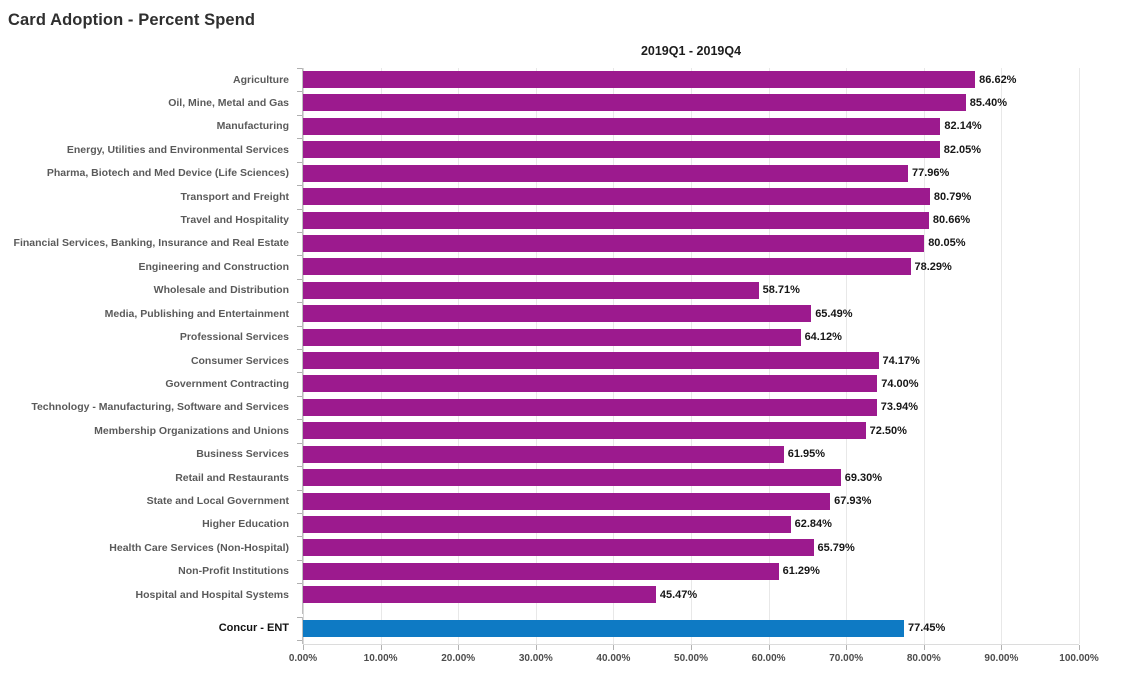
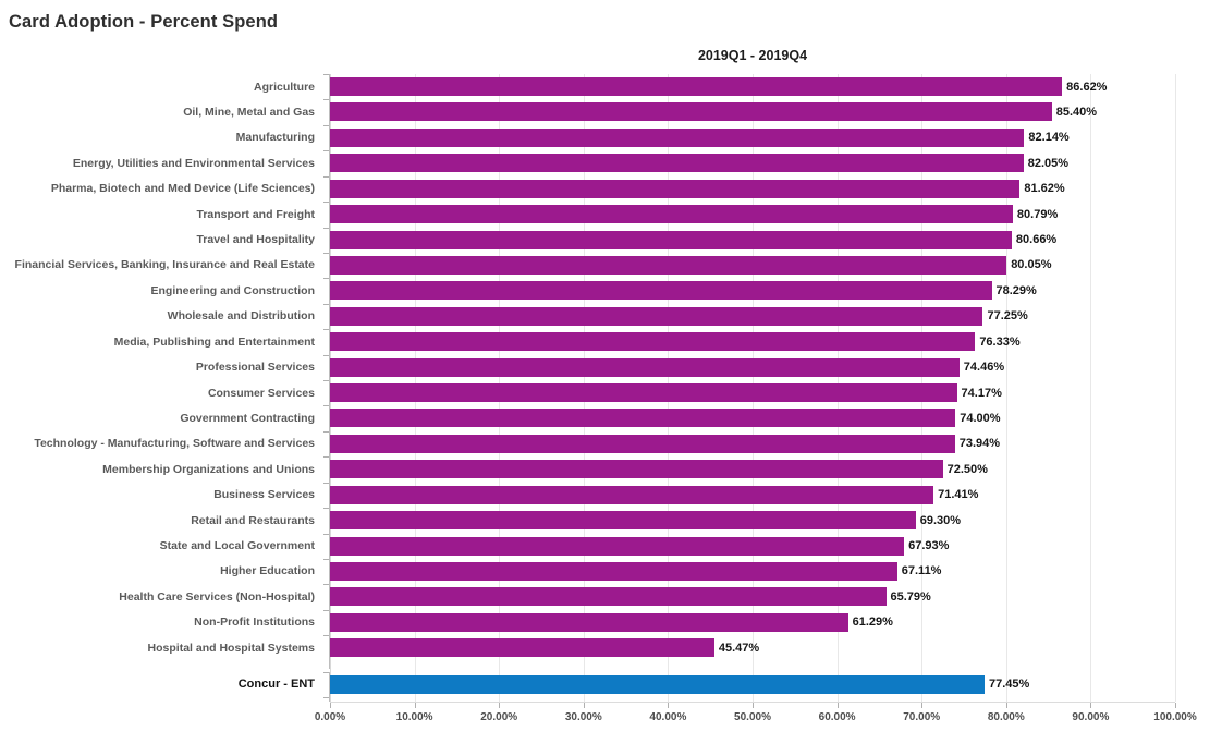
Pharma, Biotech and Med Device (Life Sciences): 77.96% -> 81.62%
Wholesale and Distribution: 58.71% -> 77.25%
Media, Publishing and Entertainment: 65.49% -> 76.33%
Professional Services: 64.12% -> 74.46%
Business Services: 61.95% -> 71.41%
Higher Education: 62.84% -> 67.11%
